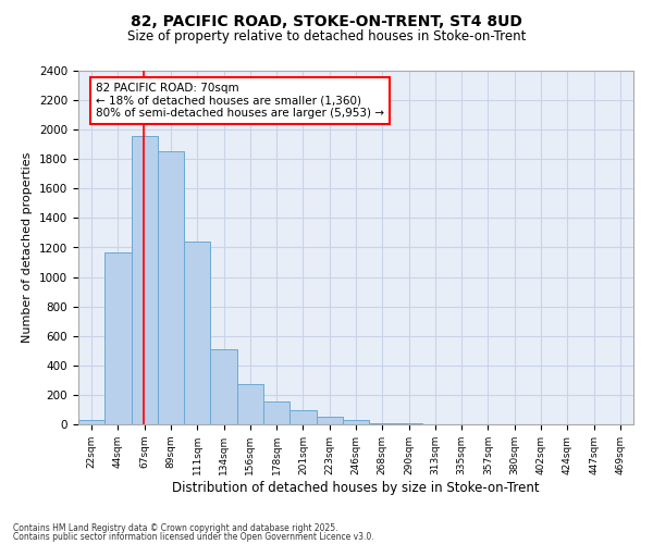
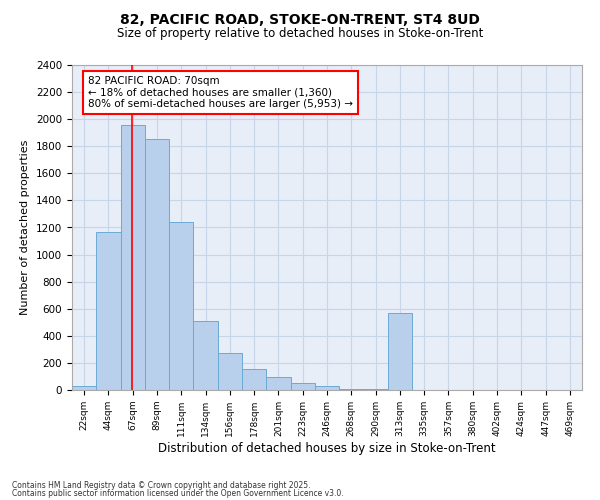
313sqm: 0 -> 570
